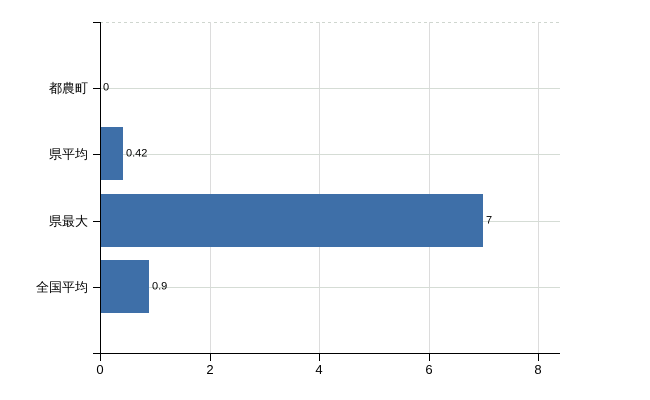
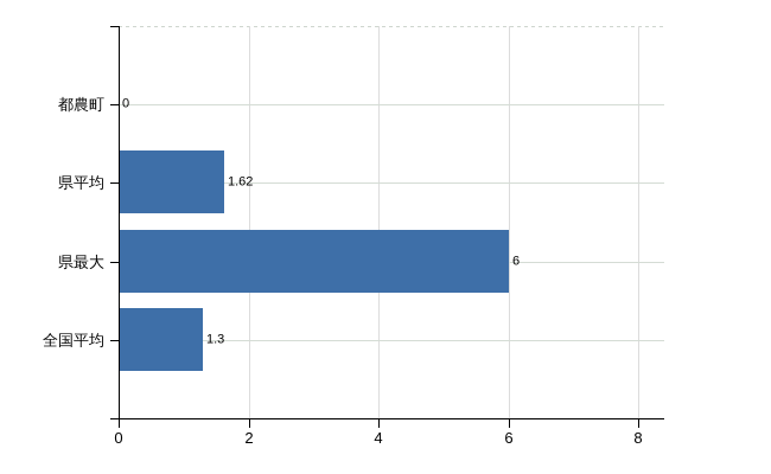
県平均: 0.42 -> 1.62
県最大: 7 -> 6
全国平均: 0.9 -> 1.3
